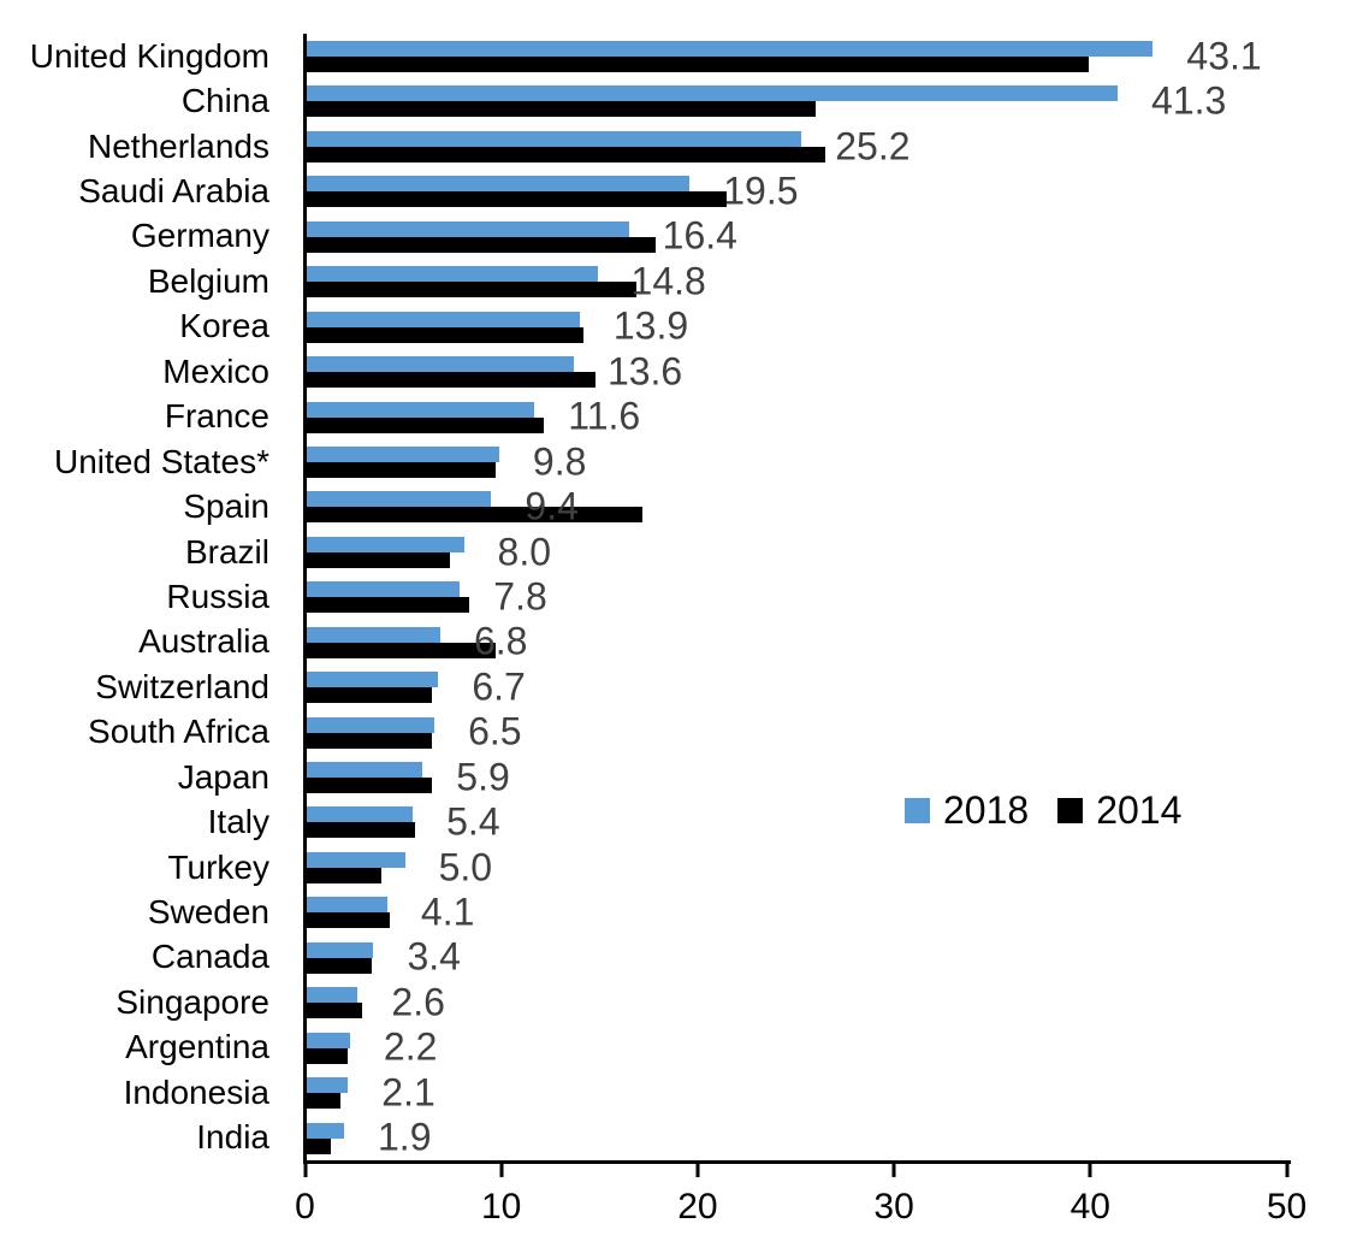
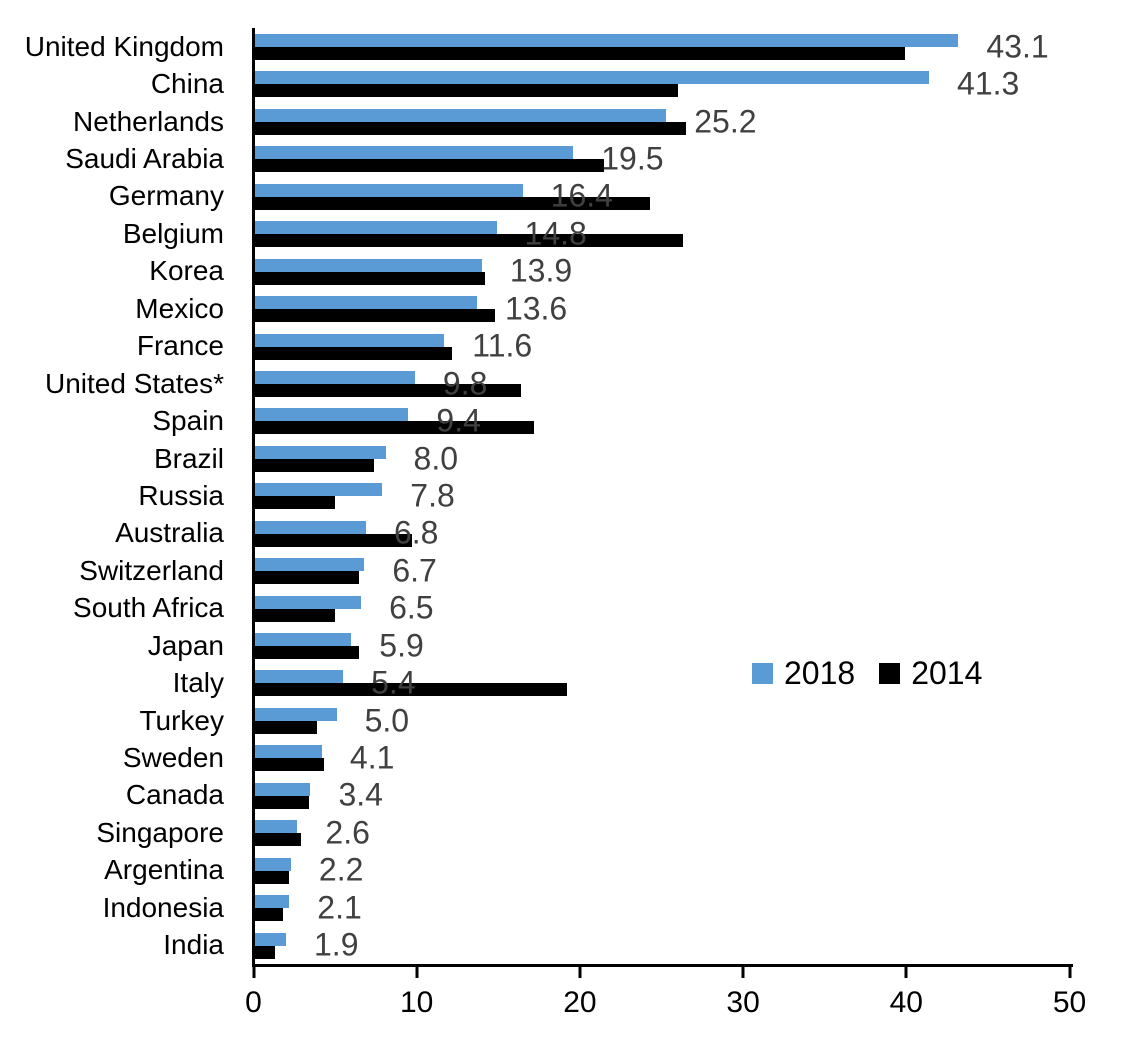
2014/Germany: 17.8 -> 24.2
2014/Belgium: 16.8 -> 26.2
2014/United States*: 9.6 -> 16.3
2014/Russia: 8.3 -> 4.9
2014/South Africa: 6.4 -> 4.9
2014/Italy: 5.5 -> 19.1
